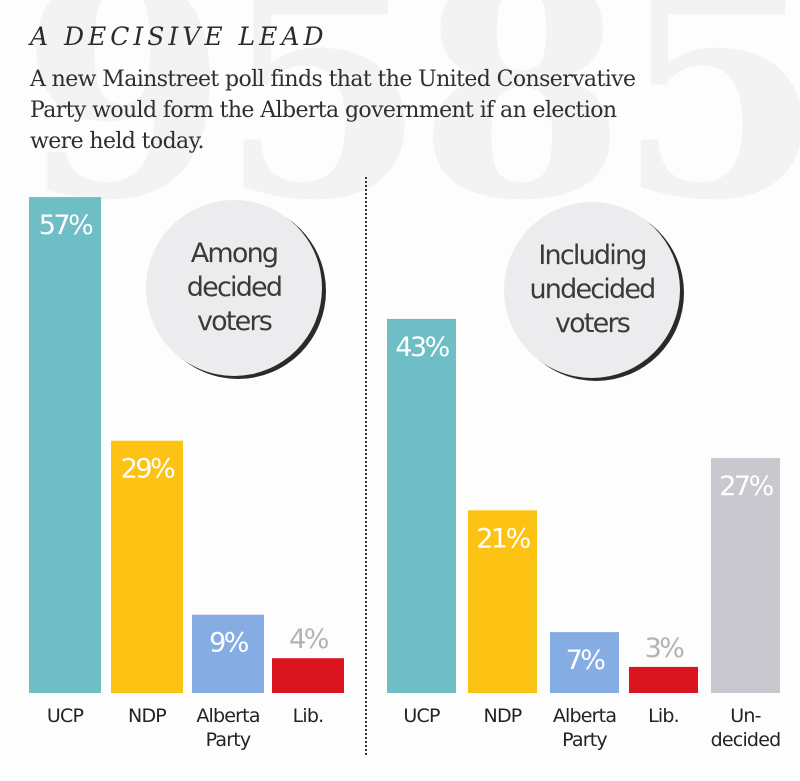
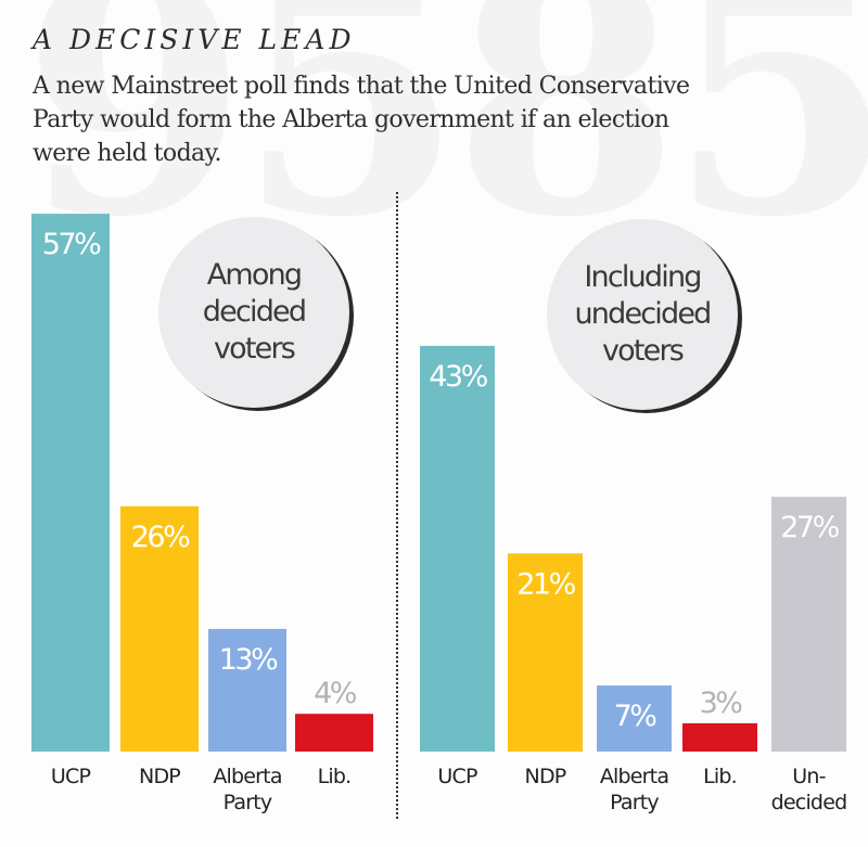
Among decided voters/NDP: 29% -> 26%
Among decided voters/Alberta Party: 9% -> 13%
